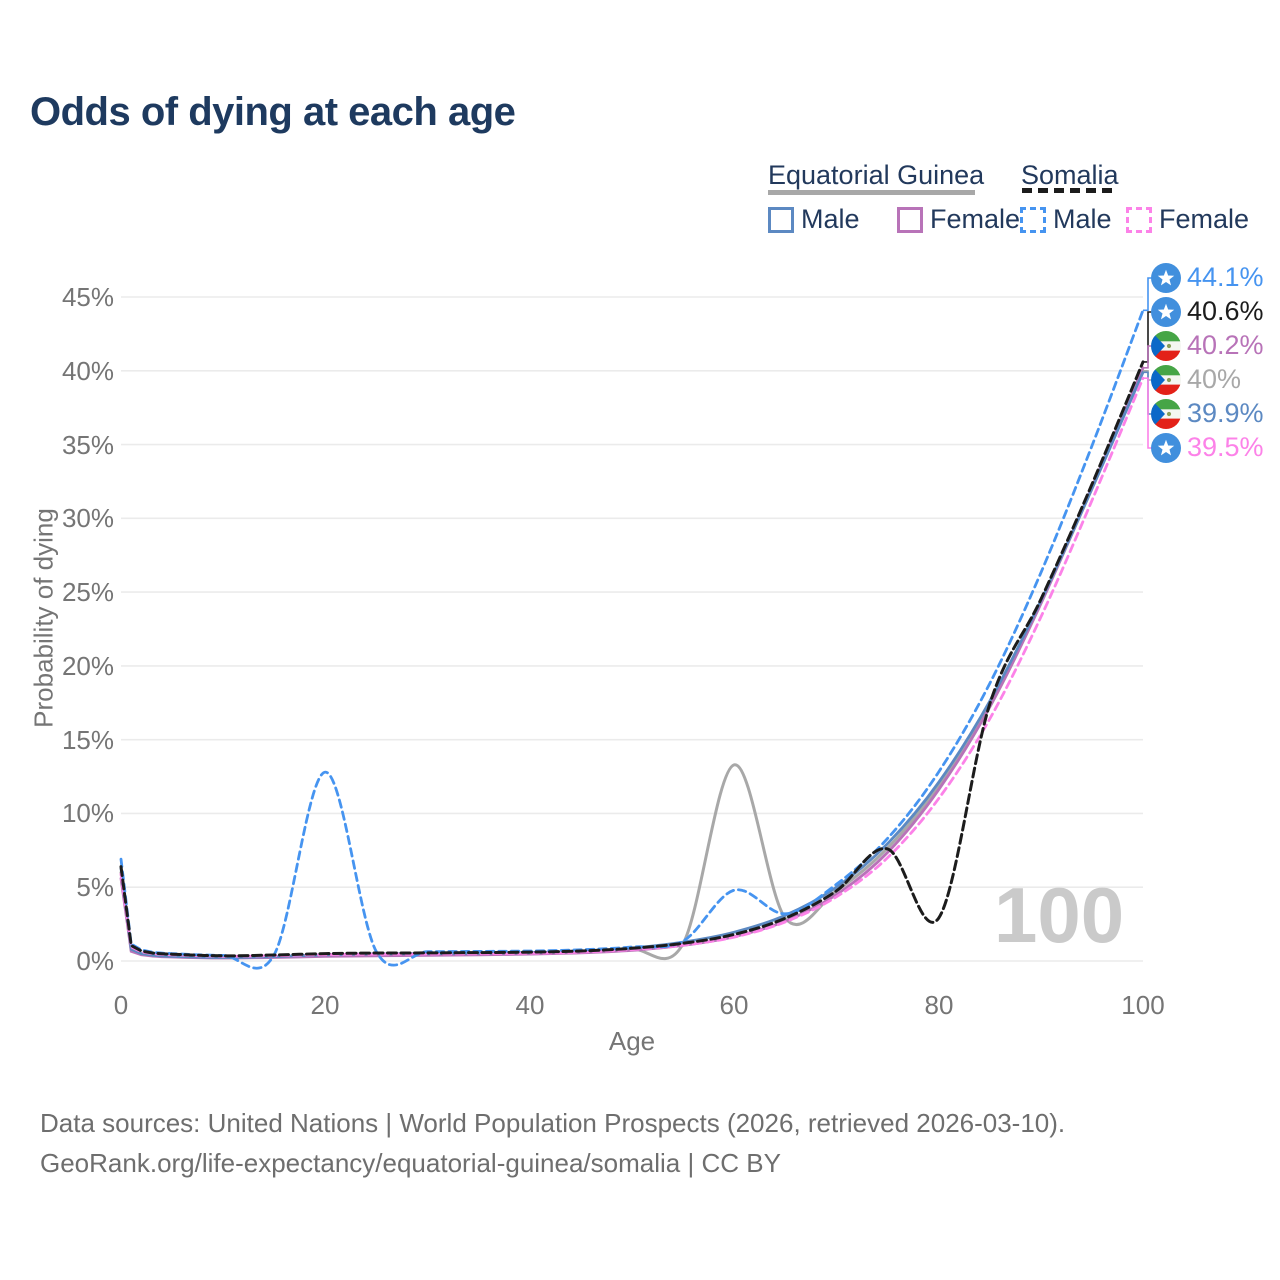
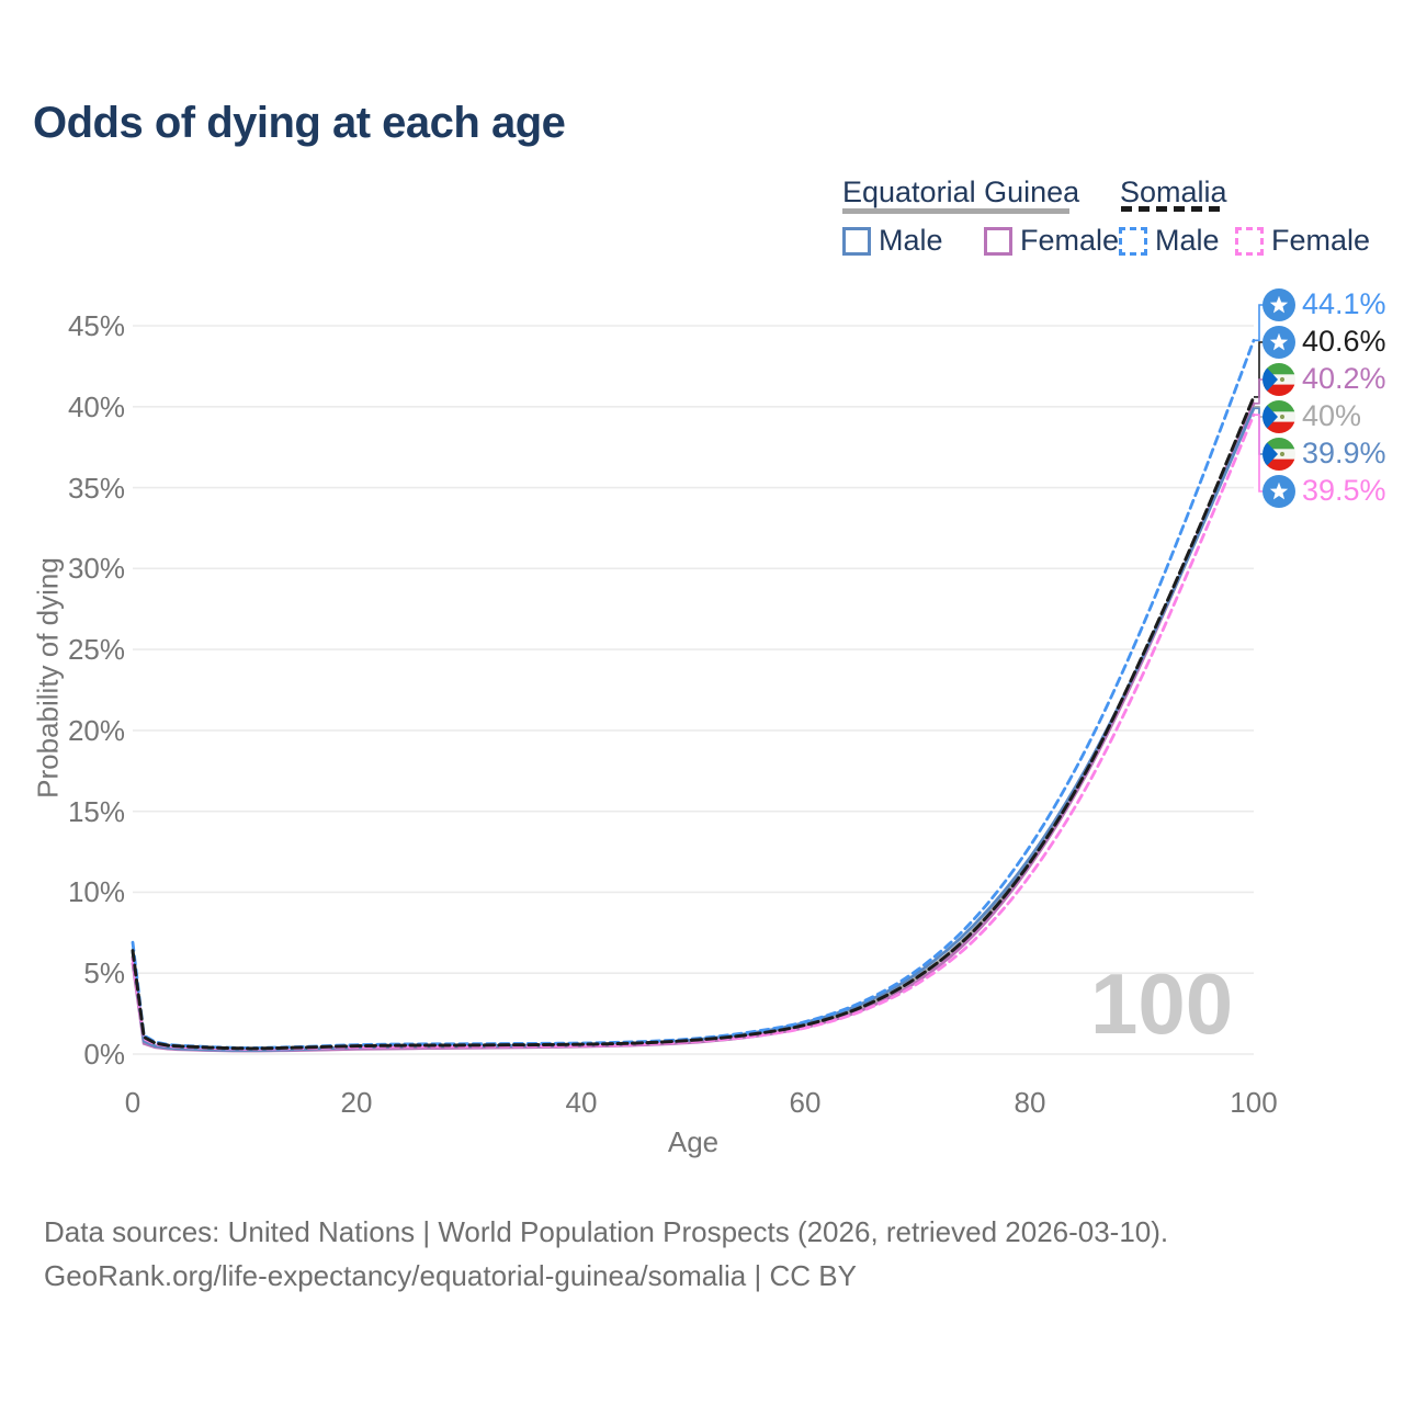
Somalia Male/20: 12.8% -> 0.6%
Equatorial Guinea/60: 13.3% -> 1.8%
Somalia Male/60: 4.8% -> 2.0%
Somalia/80: 2.9% -> 11.8%
